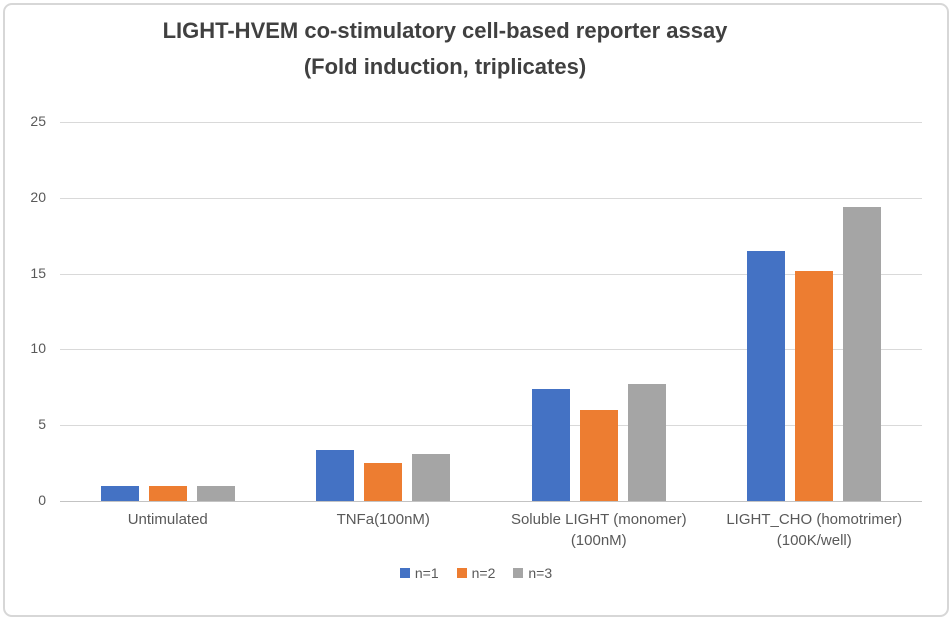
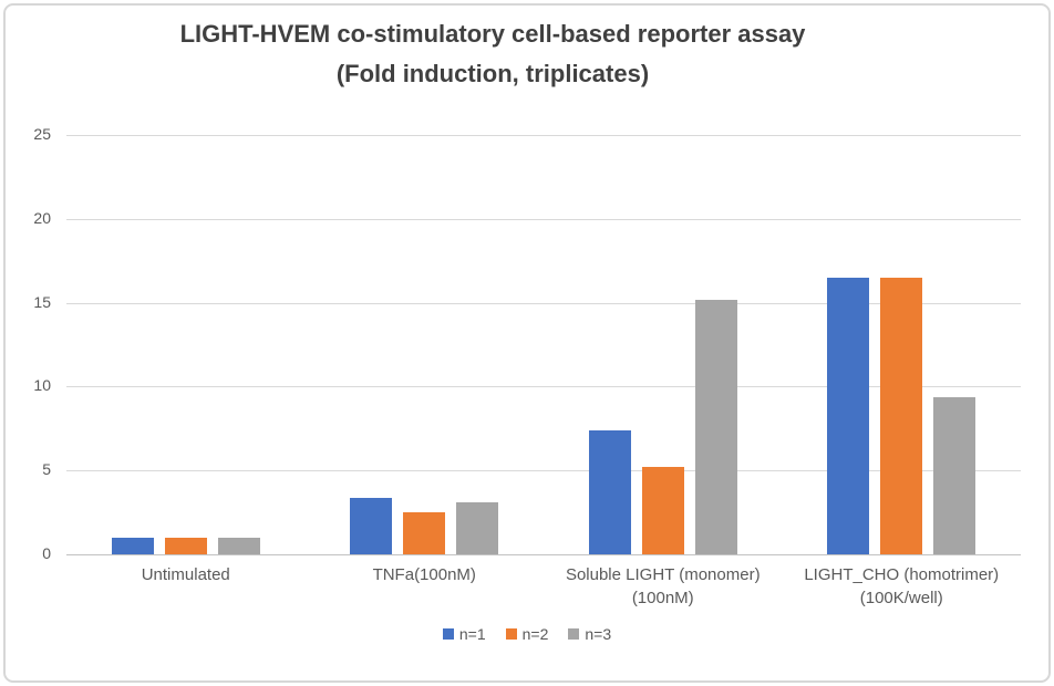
n=2/Soluble LIGHT (monomer) (100nM): 6.0 -> 5.2
n=3/Soluble LIGHT (monomer) (100nM): 7.7 -> 15.2
n=2/LIGHT_CHO (homotrimer) (100K/well): 15.2 -> 16.5
n=3/LIGHT_CHO (homotrimer) (100K/well): 19.4 -> 9.4
